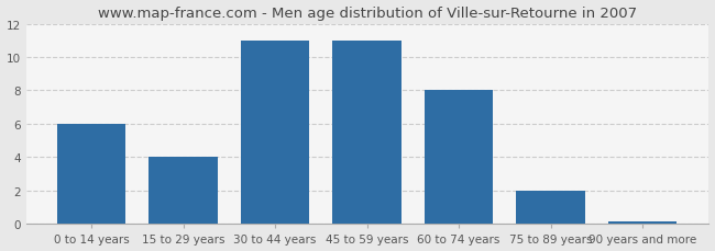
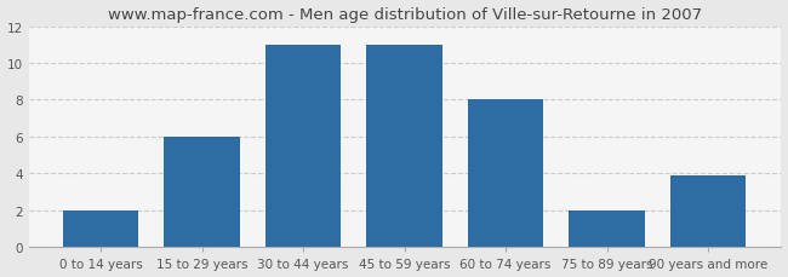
0 to 14 years: 6.0 -> 2.0
15 to 29 years: 4.0 -> 6.0
90 years and more: 0.1 -> 3.9
